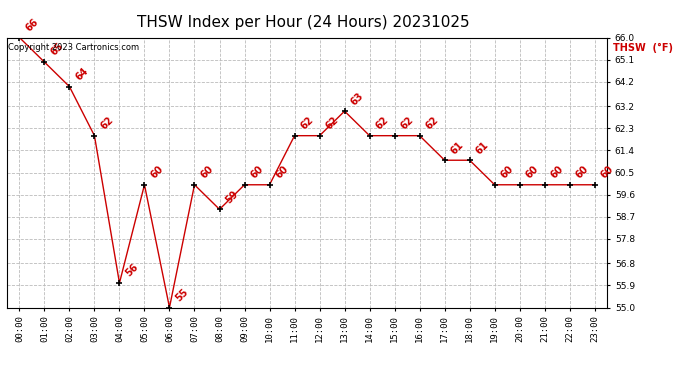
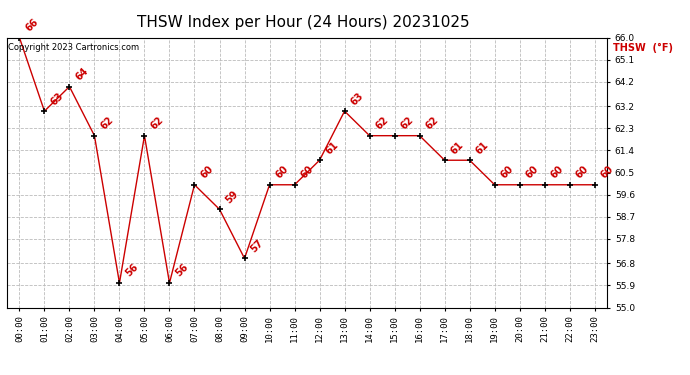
01:00: 65 -> 63
05:00: 60 -> 62
06:00: 55 -> 56
09:00: 60 -> 57
11:00: 62 -> 60
12:00: 62 -> 61
